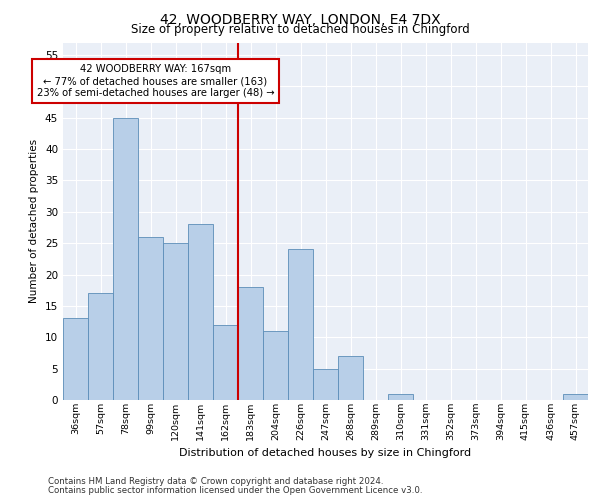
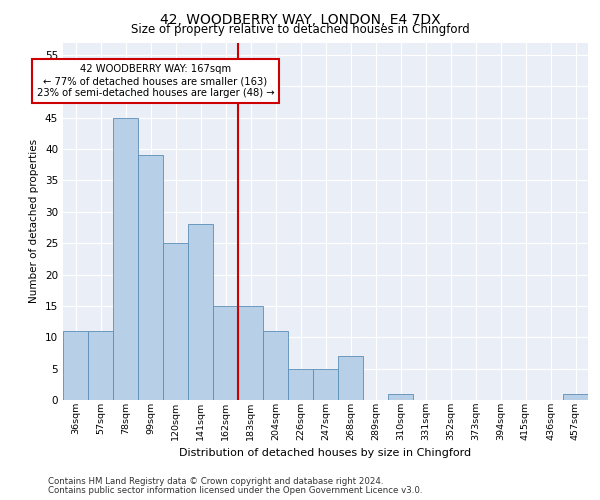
36sqm: 13 -> 11
57sqm: 17 -> 11
99sqm: 26 -> 39
162sqm: 12 -> 15
183sqm: 18 -> 15
226sqm: 24 -> 5
